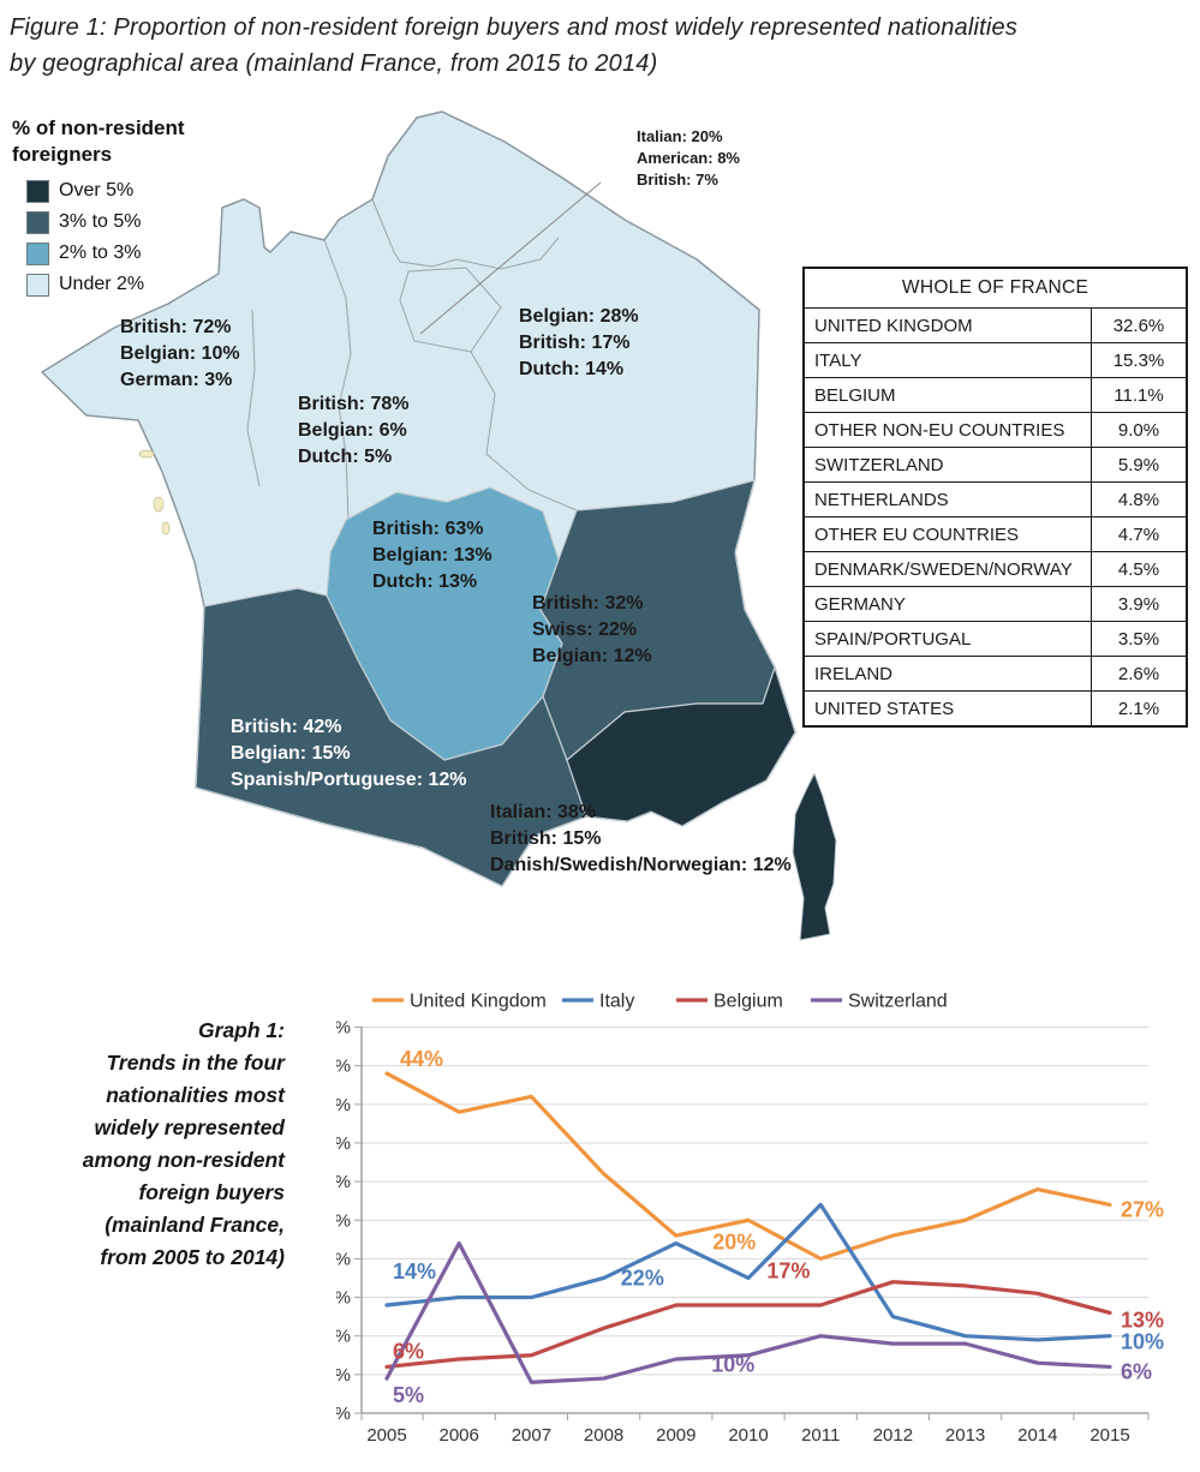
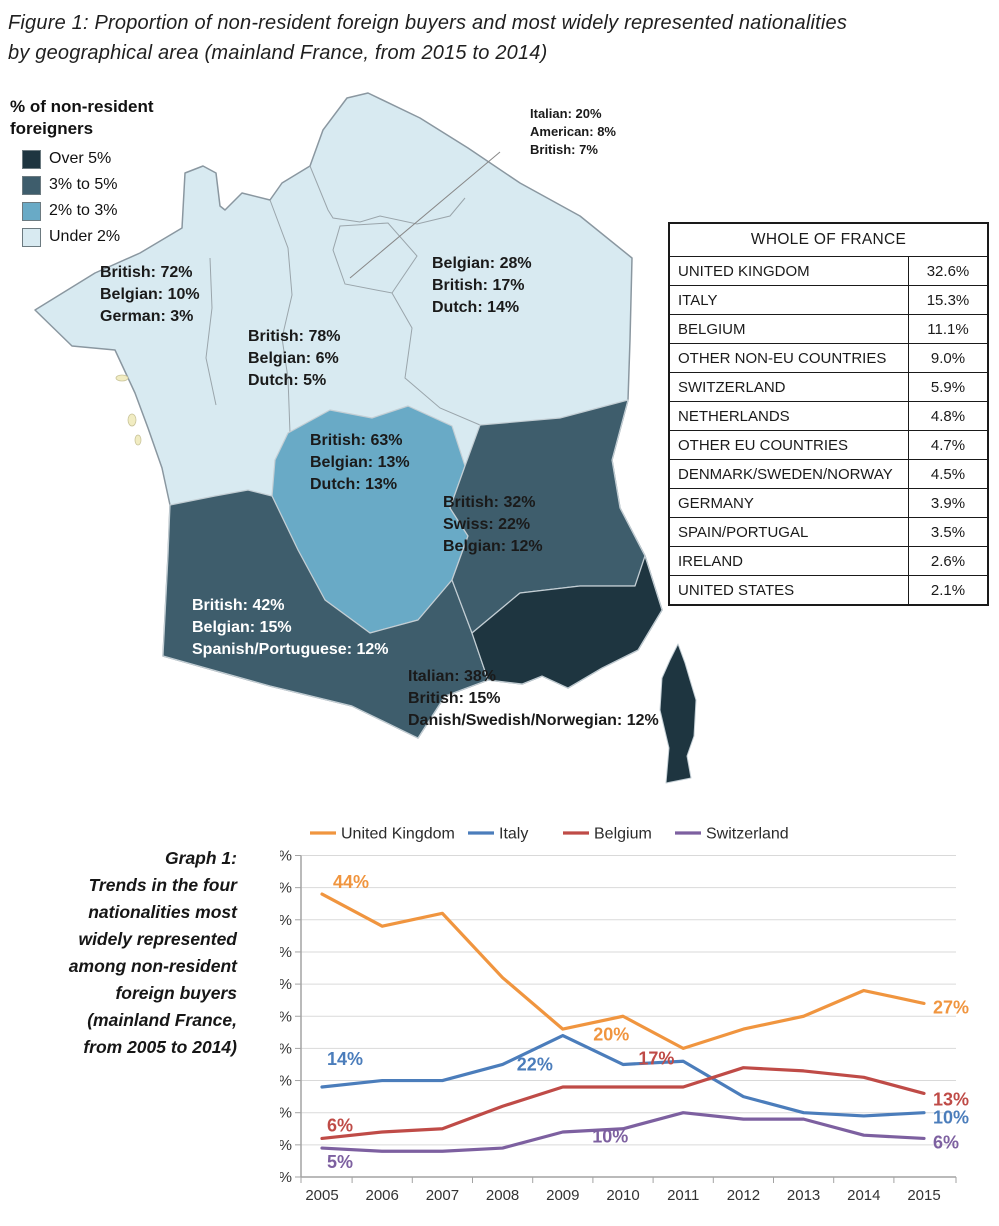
Switzerland/2006: 22% -> 4%
Italy/2011: 27% -> 18%
